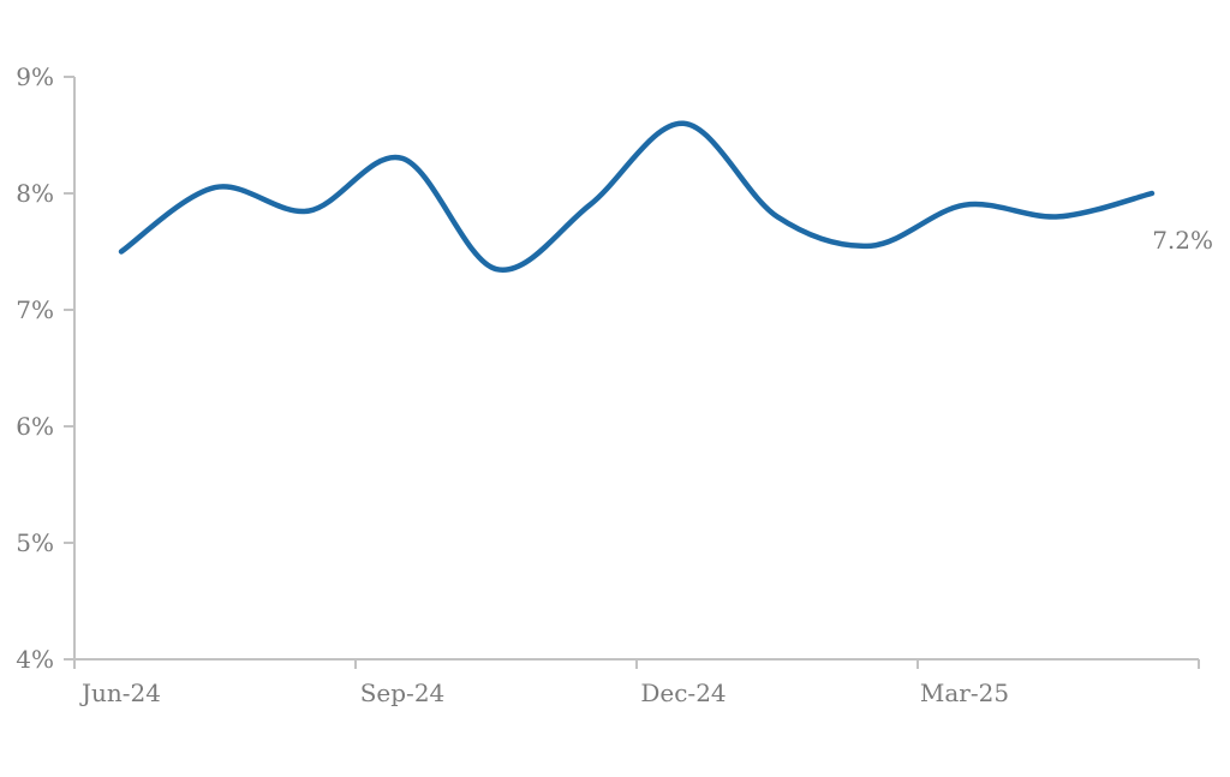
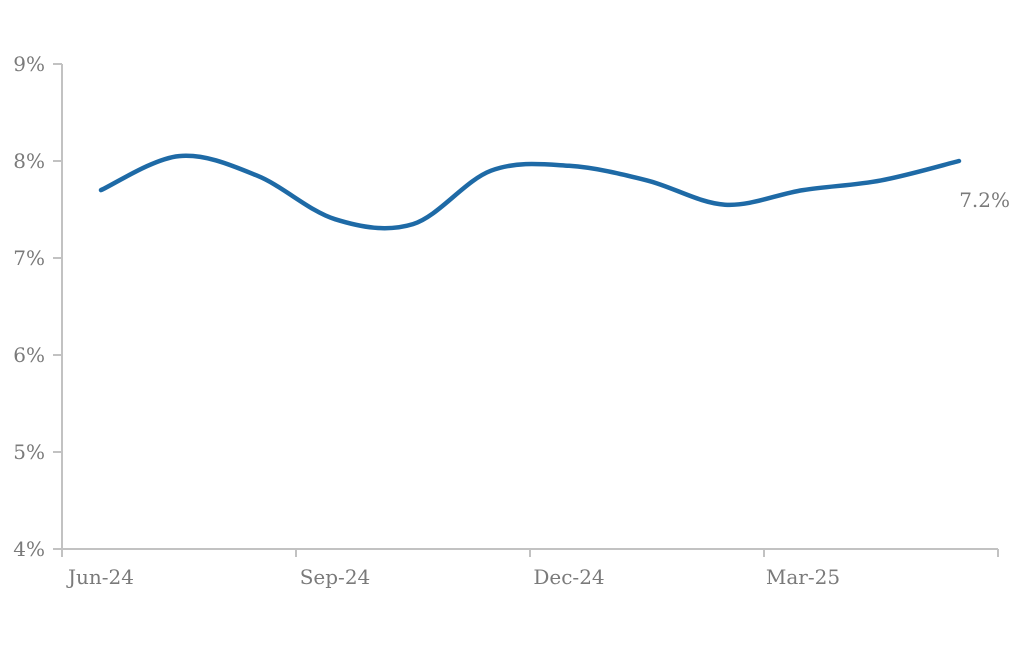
Jun-24: 7.5% -> 7.7%
Sep-24: 8.3% -> 7.4%
Dec-24: 8.6% -> 8.0%
Mar-25: 7.9% -> 7.7%
